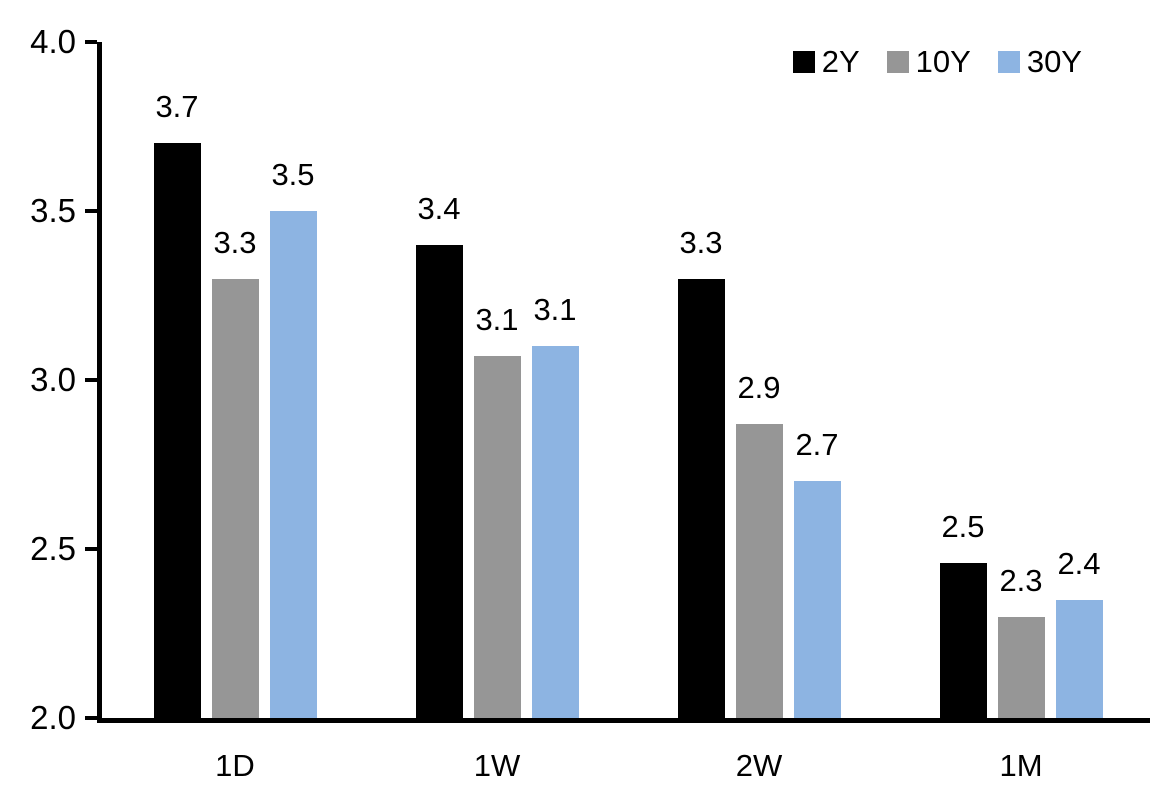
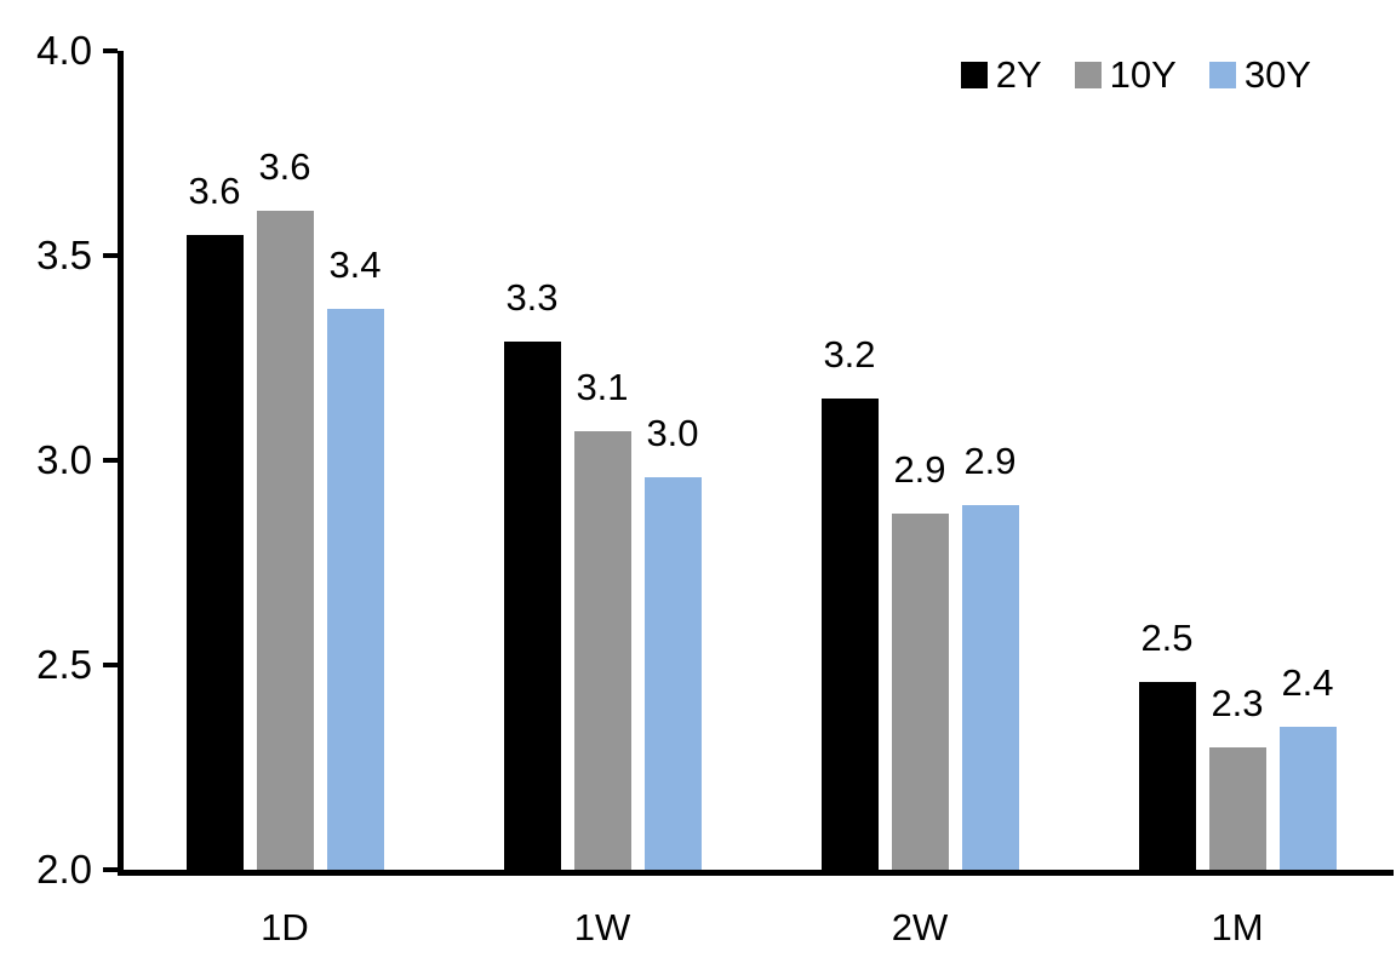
2Y/1D: 3.7 -> 3.6
10Y/1D: 3.3 -> 3.6
30Y/1D: 3.5 -> 3.4
2Y/1W: 3.4 -> 3.3
30Y/1W: 3.1 -> 3.0
2Y/2W: 3.3 -> 3.2
30Y/2W: 2.7 -> 2.9
